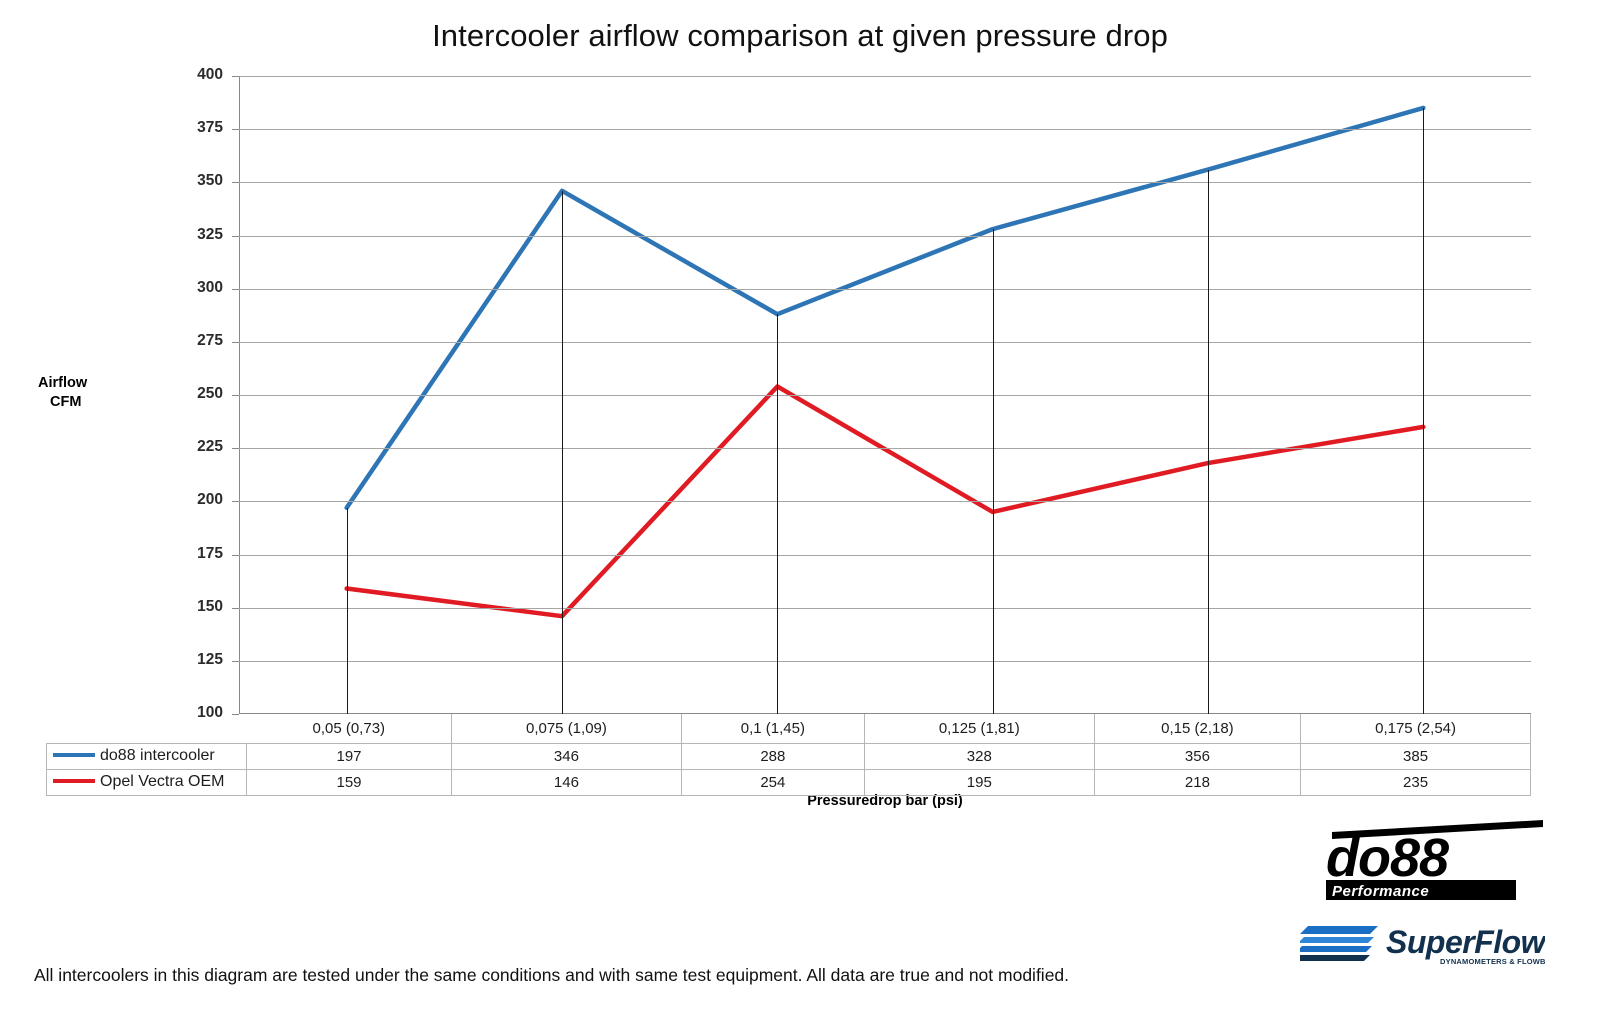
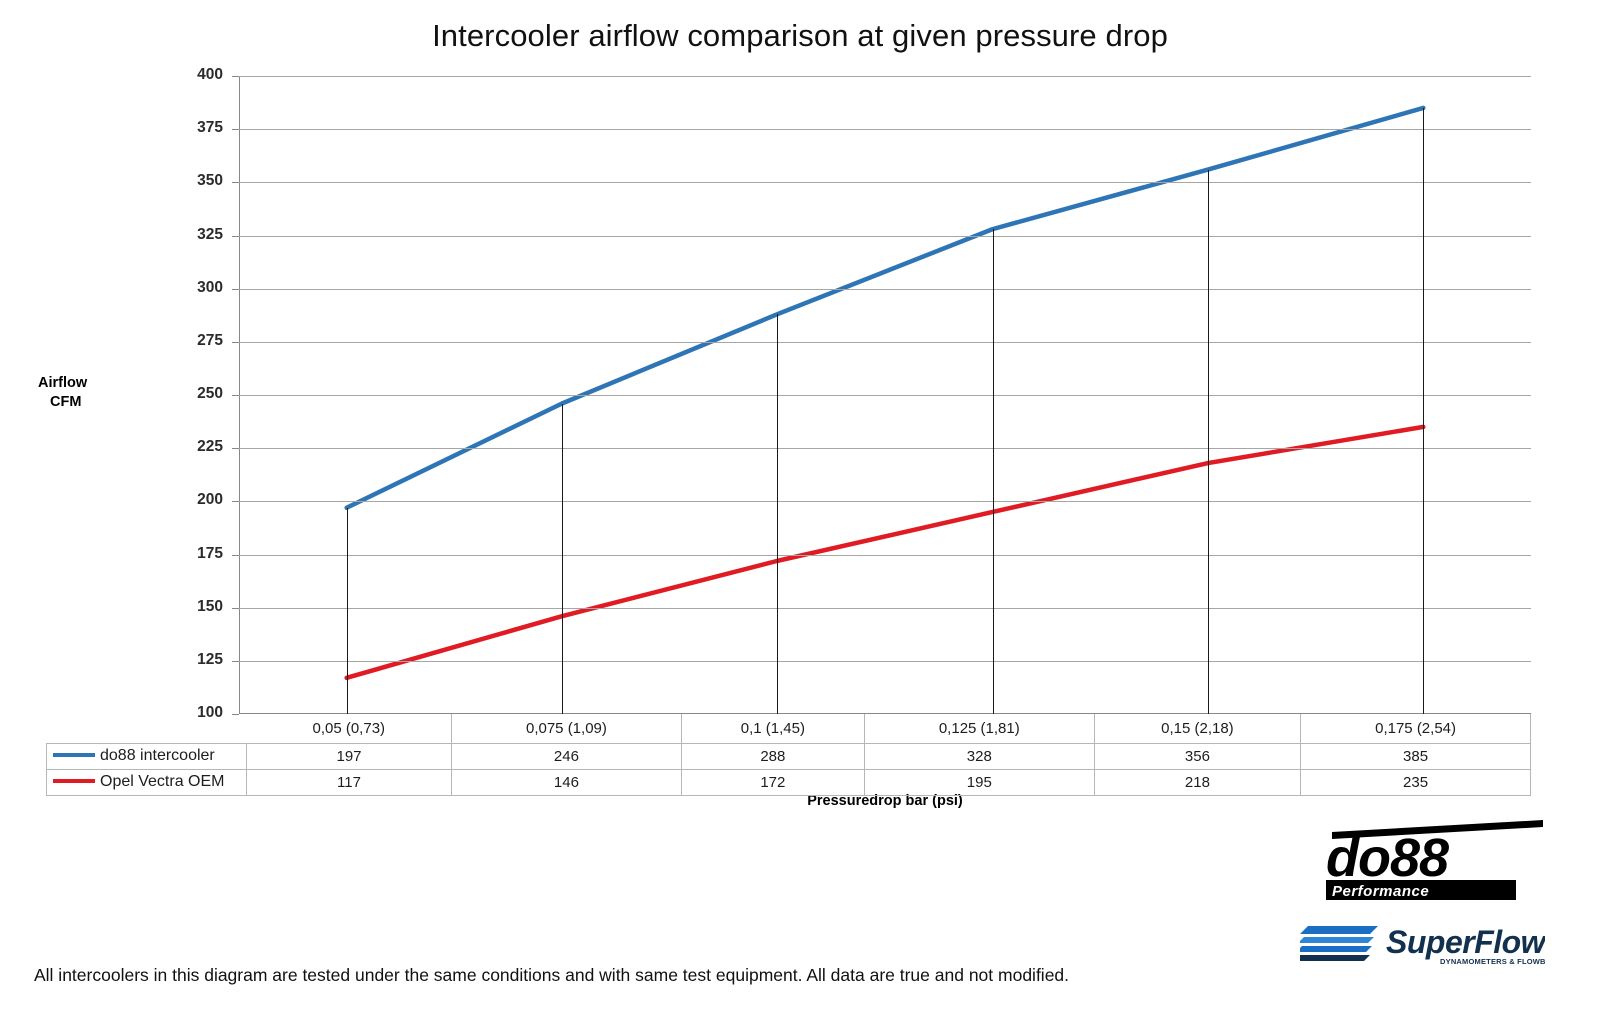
Opel Vectra OEM/0,05 (0,73): 159 -> 117
do88 intercooler/0,075 (1,09): 346 -> 246
Opel Vectra OEM/0,1 (1,45): 254 -> 172
